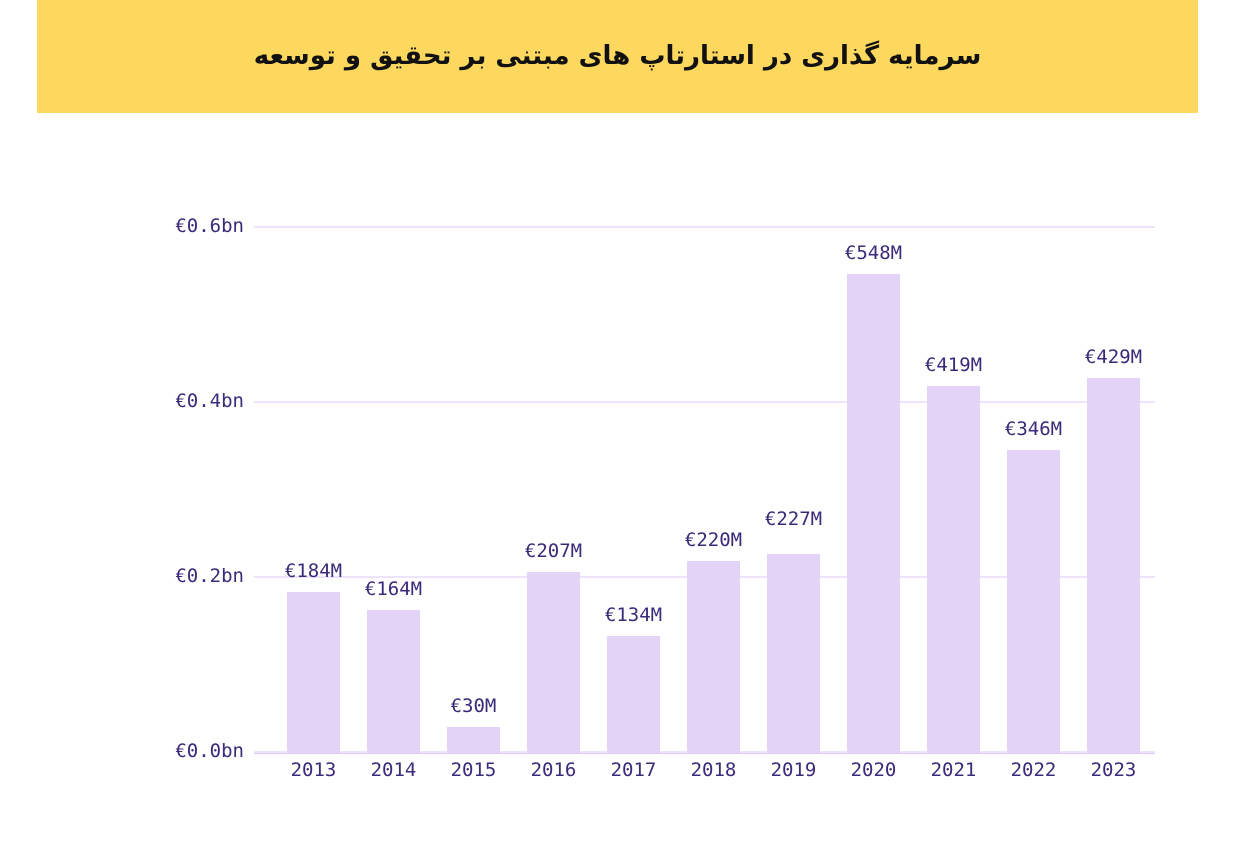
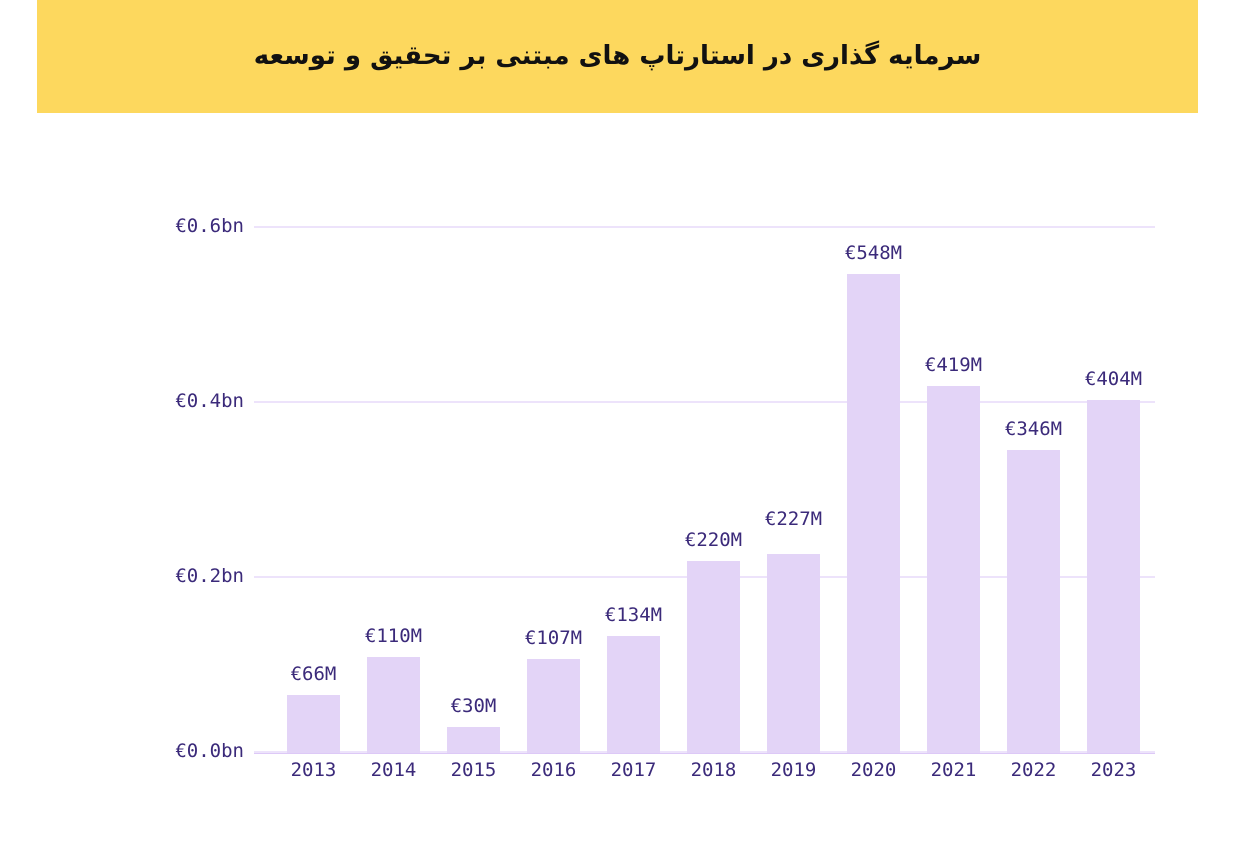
2013: €184M -> €66M
2014: €164M -> €110M
2016: €207M -> €107M
2023: €429M -> €404M
